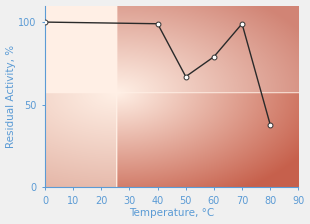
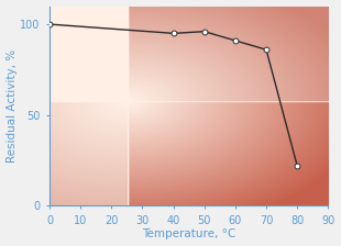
40: 99 -> 95
50: 67 -> 96
60: 79 -> 91
70: 99 -> 86
80: 38 -> 22
